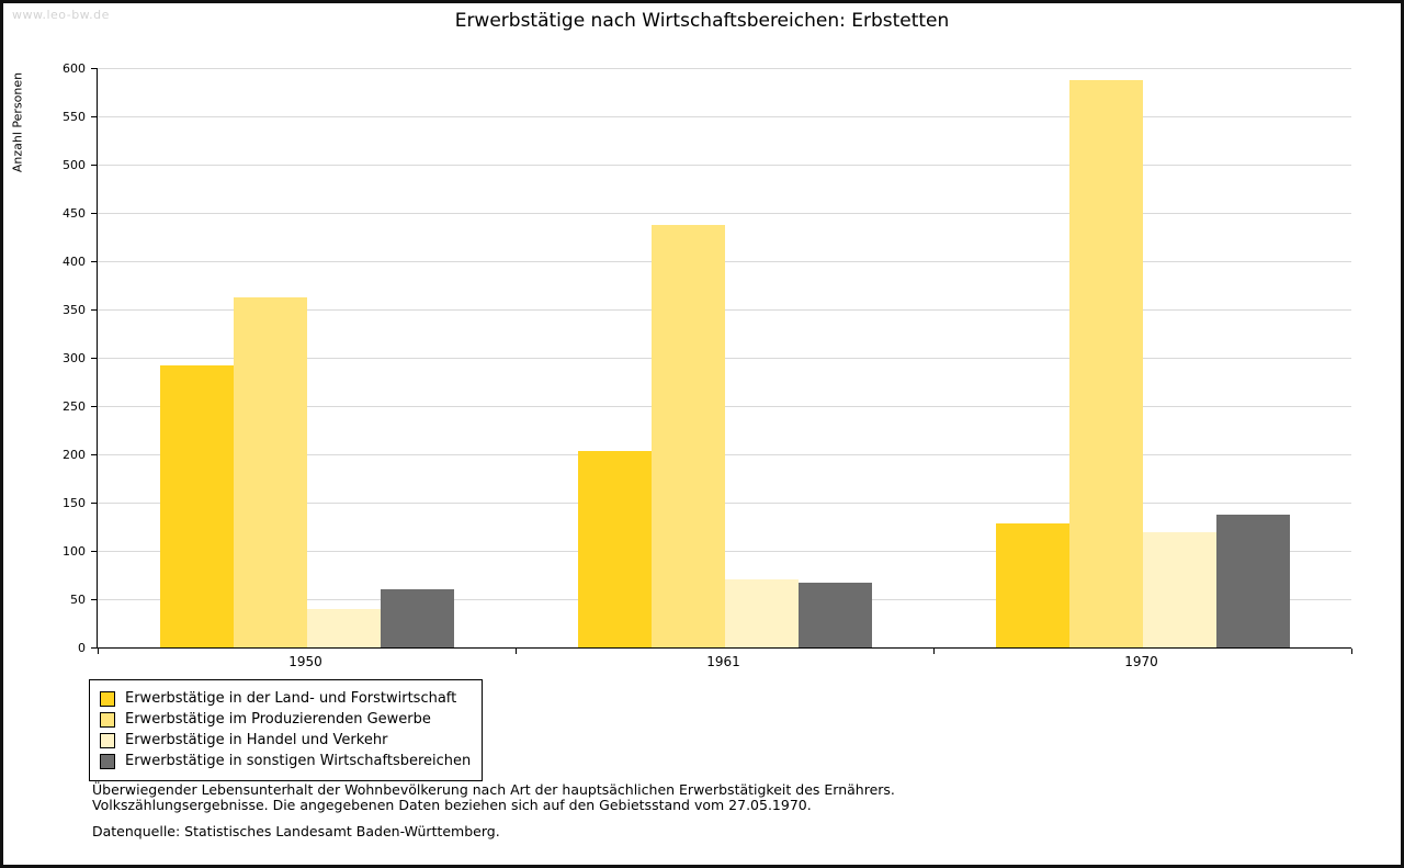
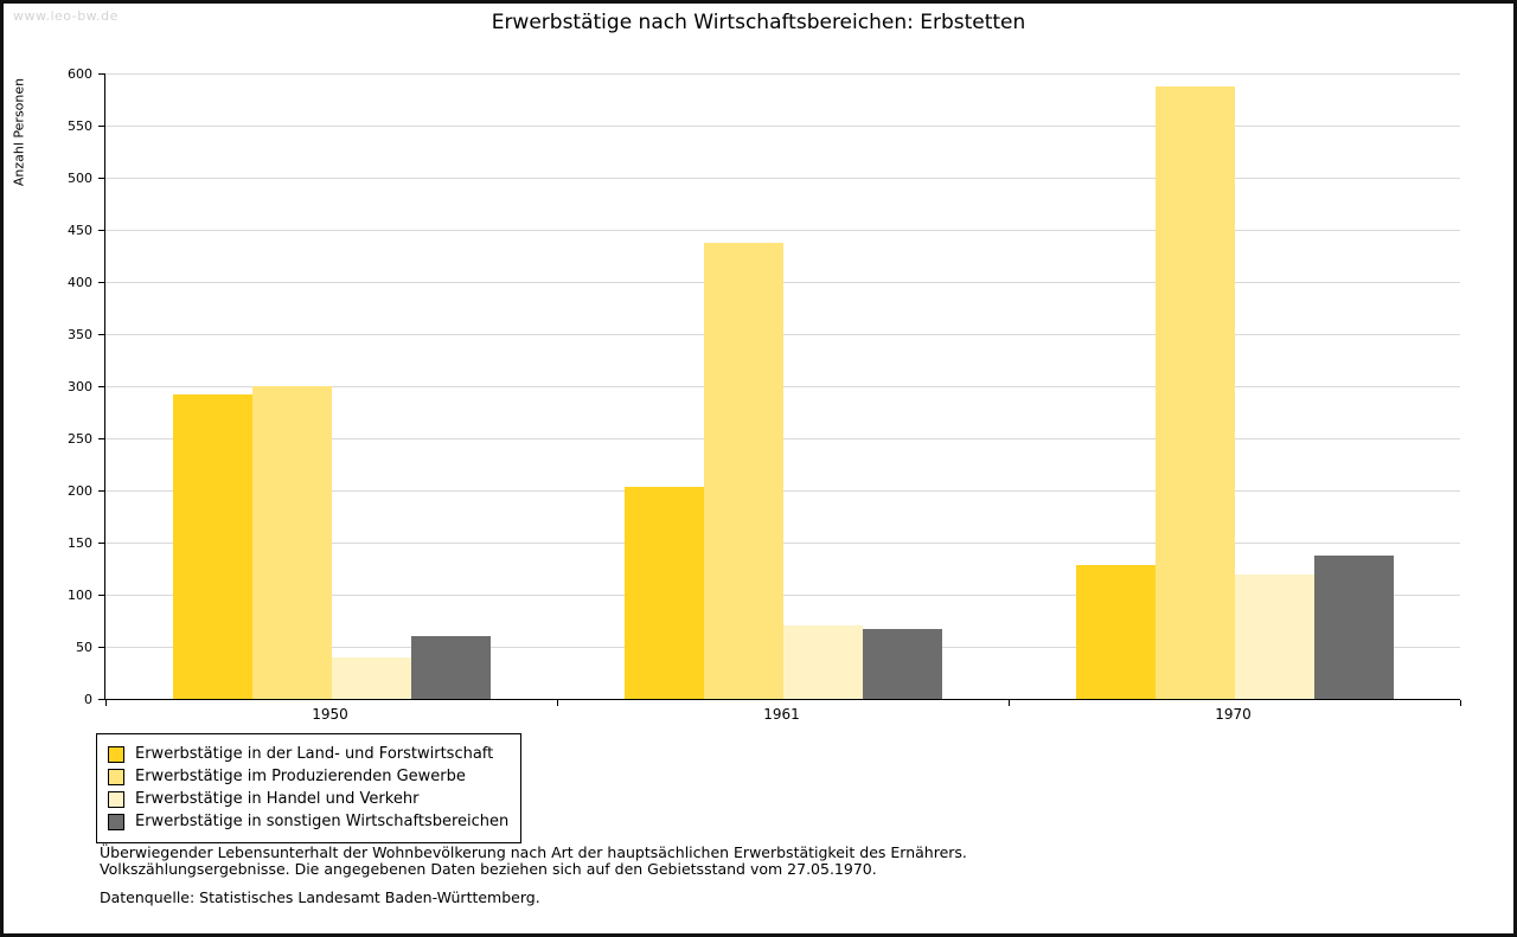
Erwerbstätige im Produzierenden Gewerbe/1950: 360 -> 300
